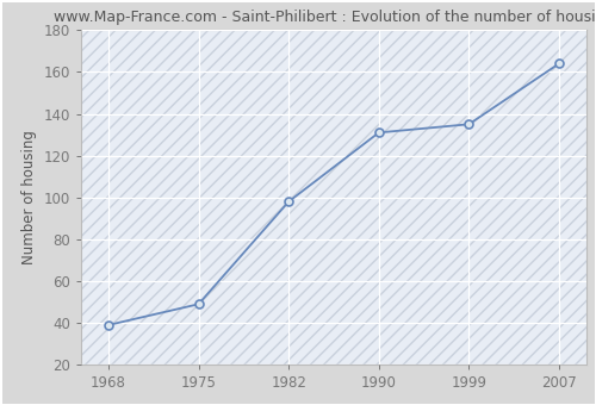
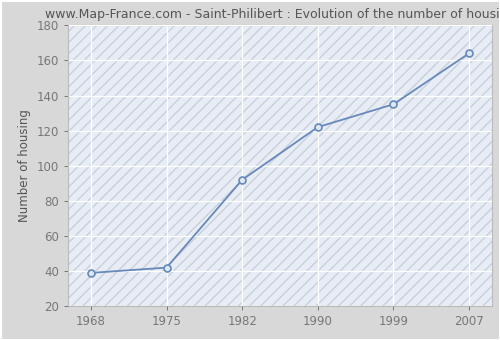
1975: 49 -> 42
1982: 98 -> 92
1990: 131 -> 122
